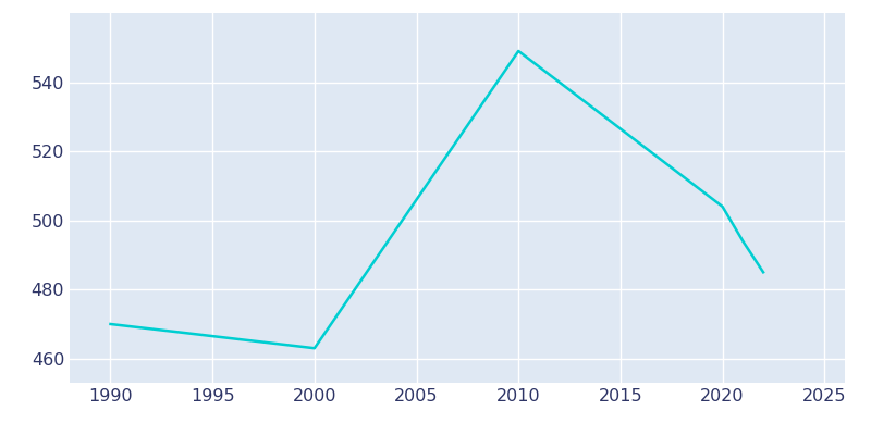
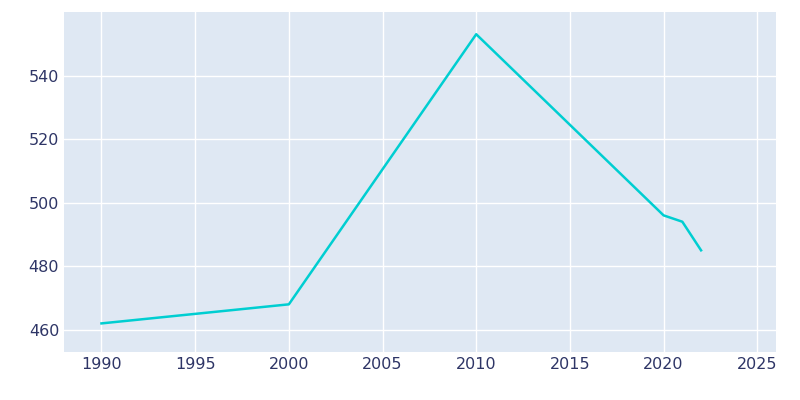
1990: 470 -> 462
2000: 463 -> 468
2010: 549 -> 553
2020: 504 -> 496
